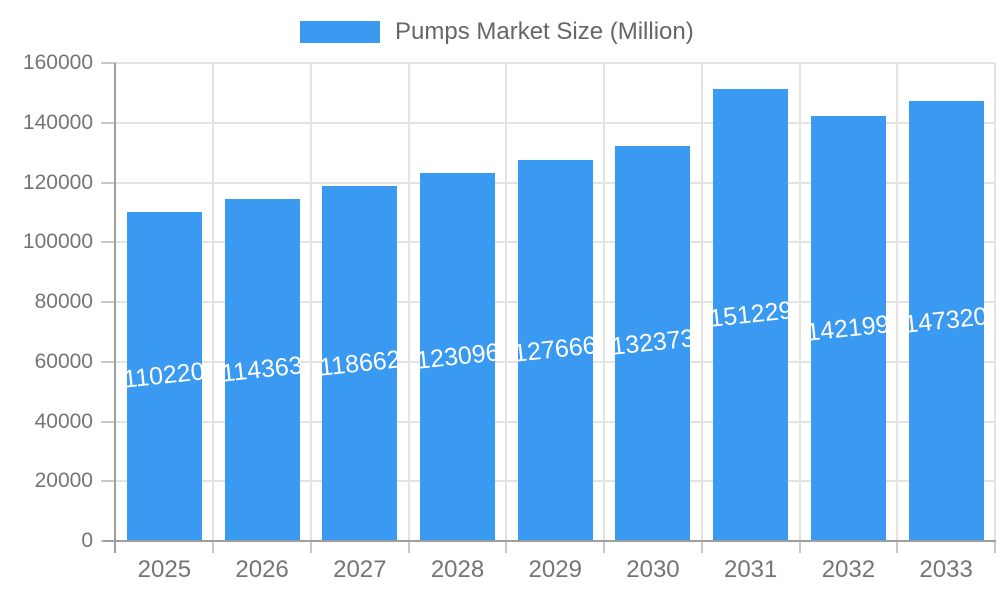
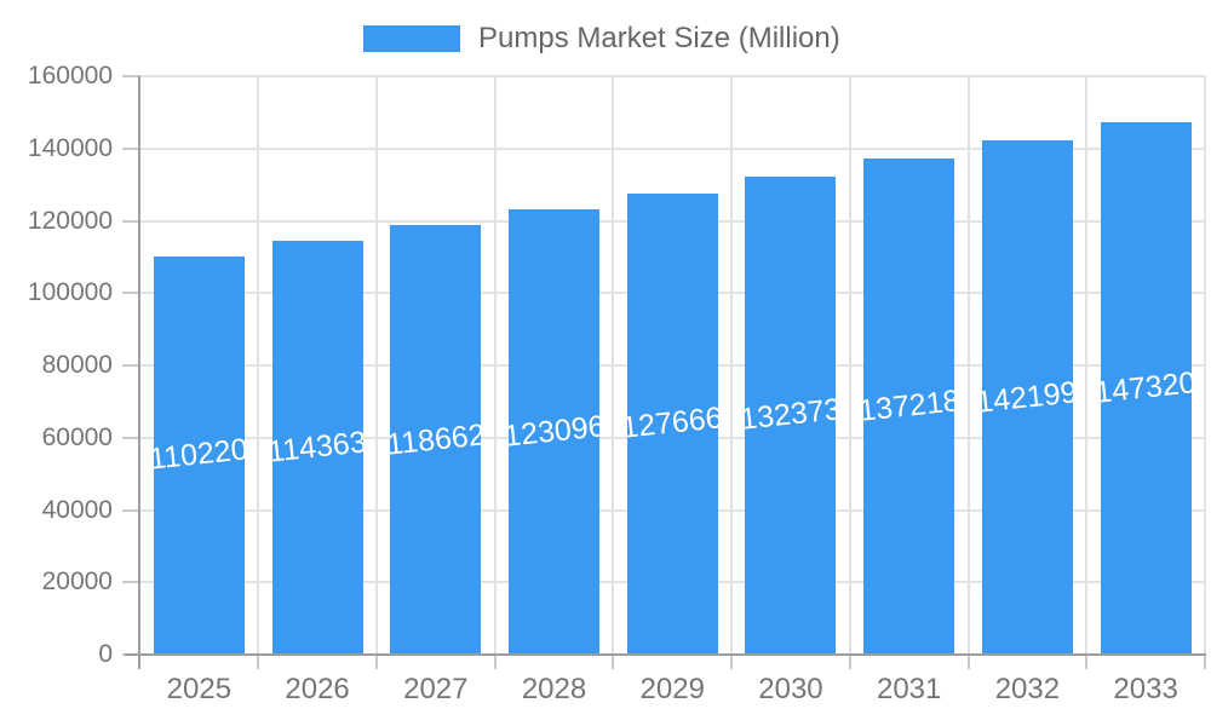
2031: 151229 -> 137218
